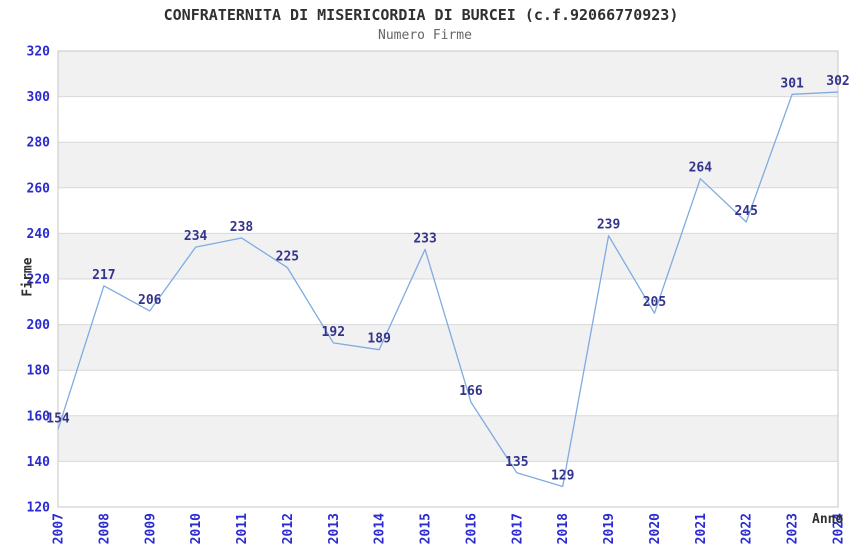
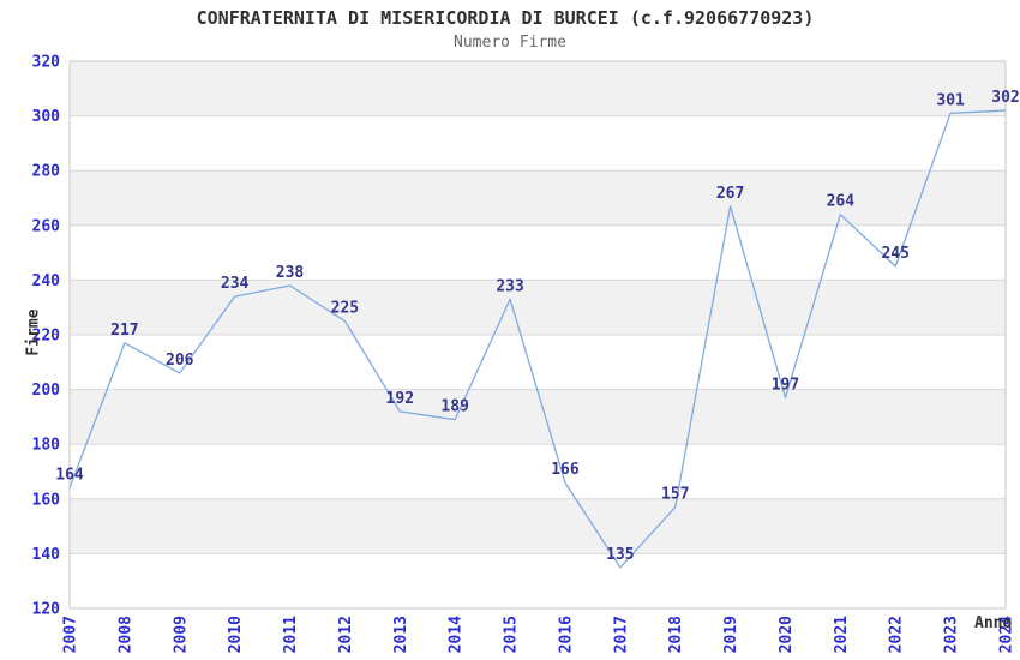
2007: 154 -> 164
2018: 129 -> 157
2019: 239 -> 267
2020: 205 -> 197
